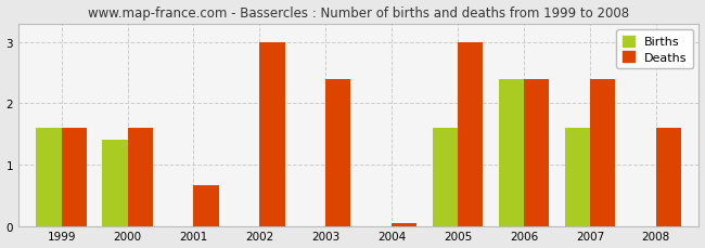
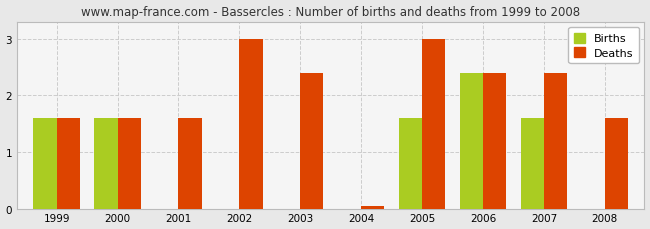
Births/2000: 1.4 -> 1.6
Deaths/2001: 0.66 -> 1.60
